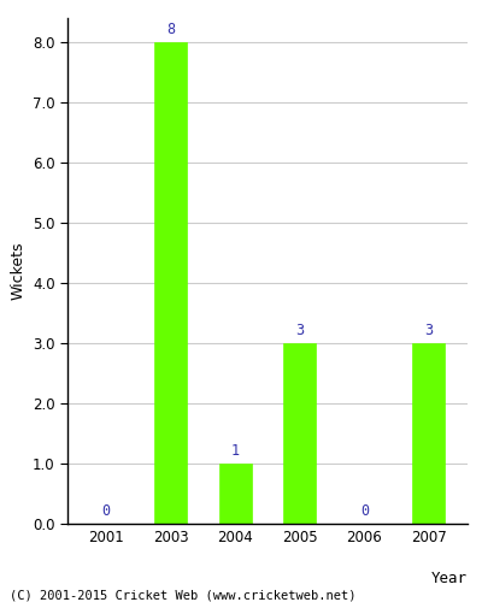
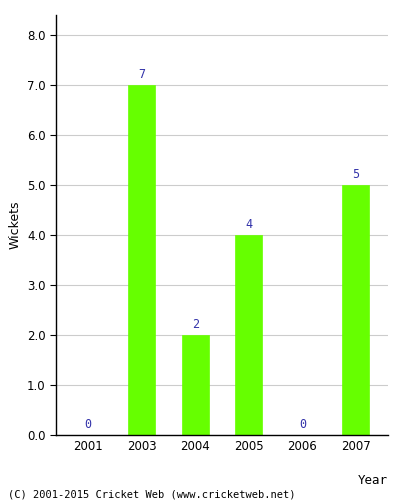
2003: 8 -> 7
2004: 1 -> 2
2005: 3 -> 4
2007: 3 -> 5
